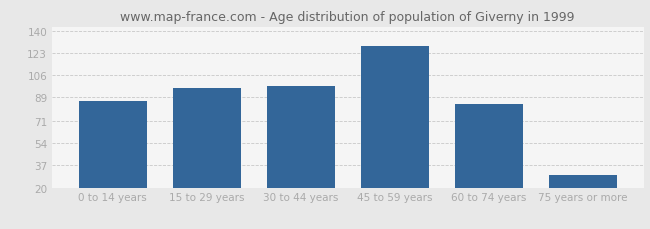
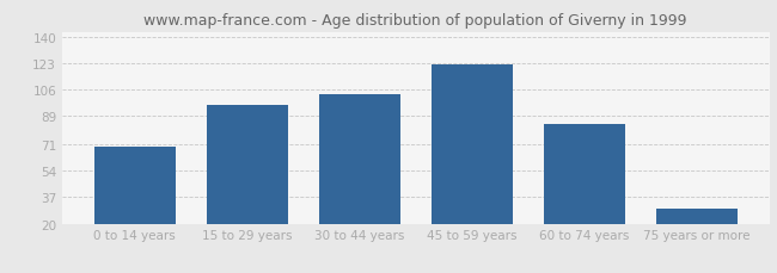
0 to 14 years: 86 -> 69
30 to 44 years: 98 -> 103
45 to 59 years: 128 -> 122
